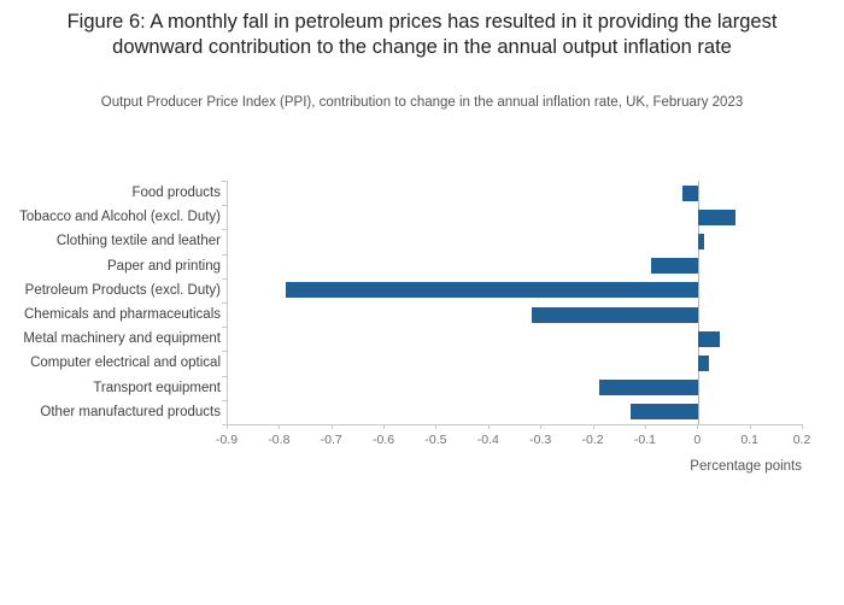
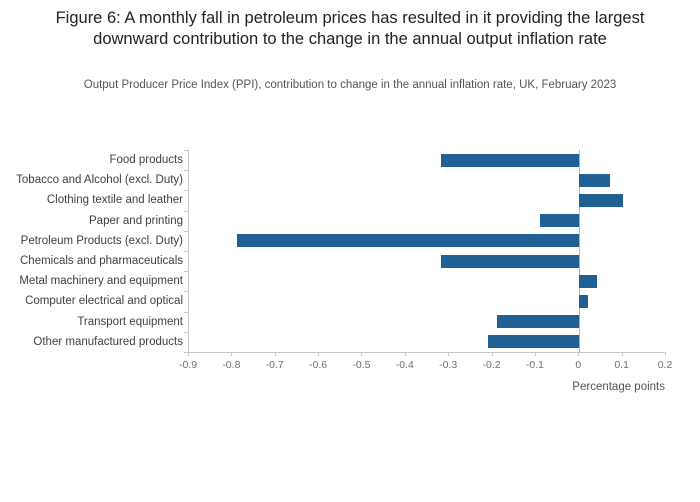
Food products: -0.03 -> -0.32
Clothing textile and leather: 0.01 -> 0.10
Other manufactured products: -0.13 -> -0.21
